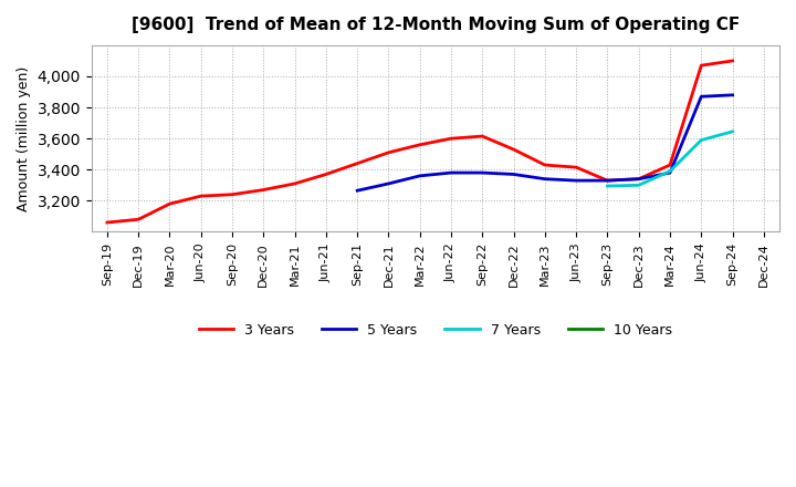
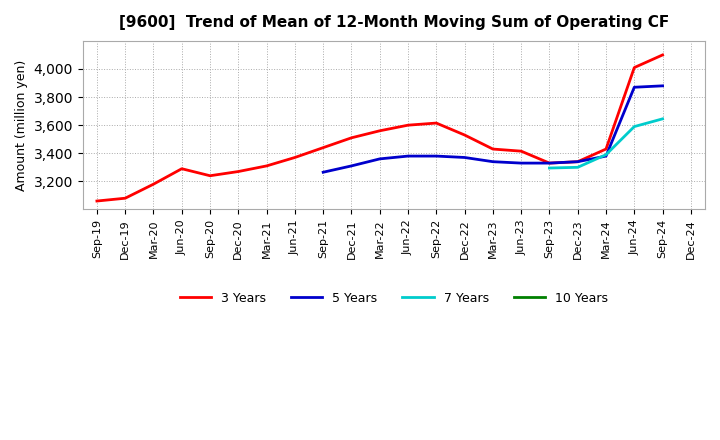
3 Years/Jun-20: 3,230 -> 3,290
3 Years/Jun-24: 4,070 -> 4,010
